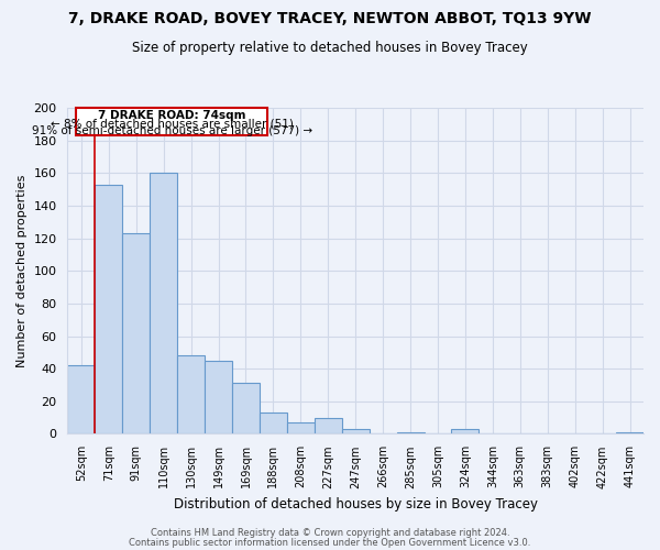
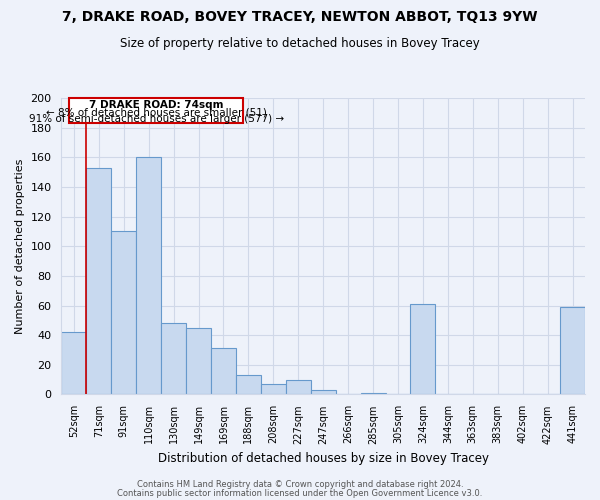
91sqm: 123 -> 110
324sqm: 3 -> 61
441sqm: 1 -> 59
